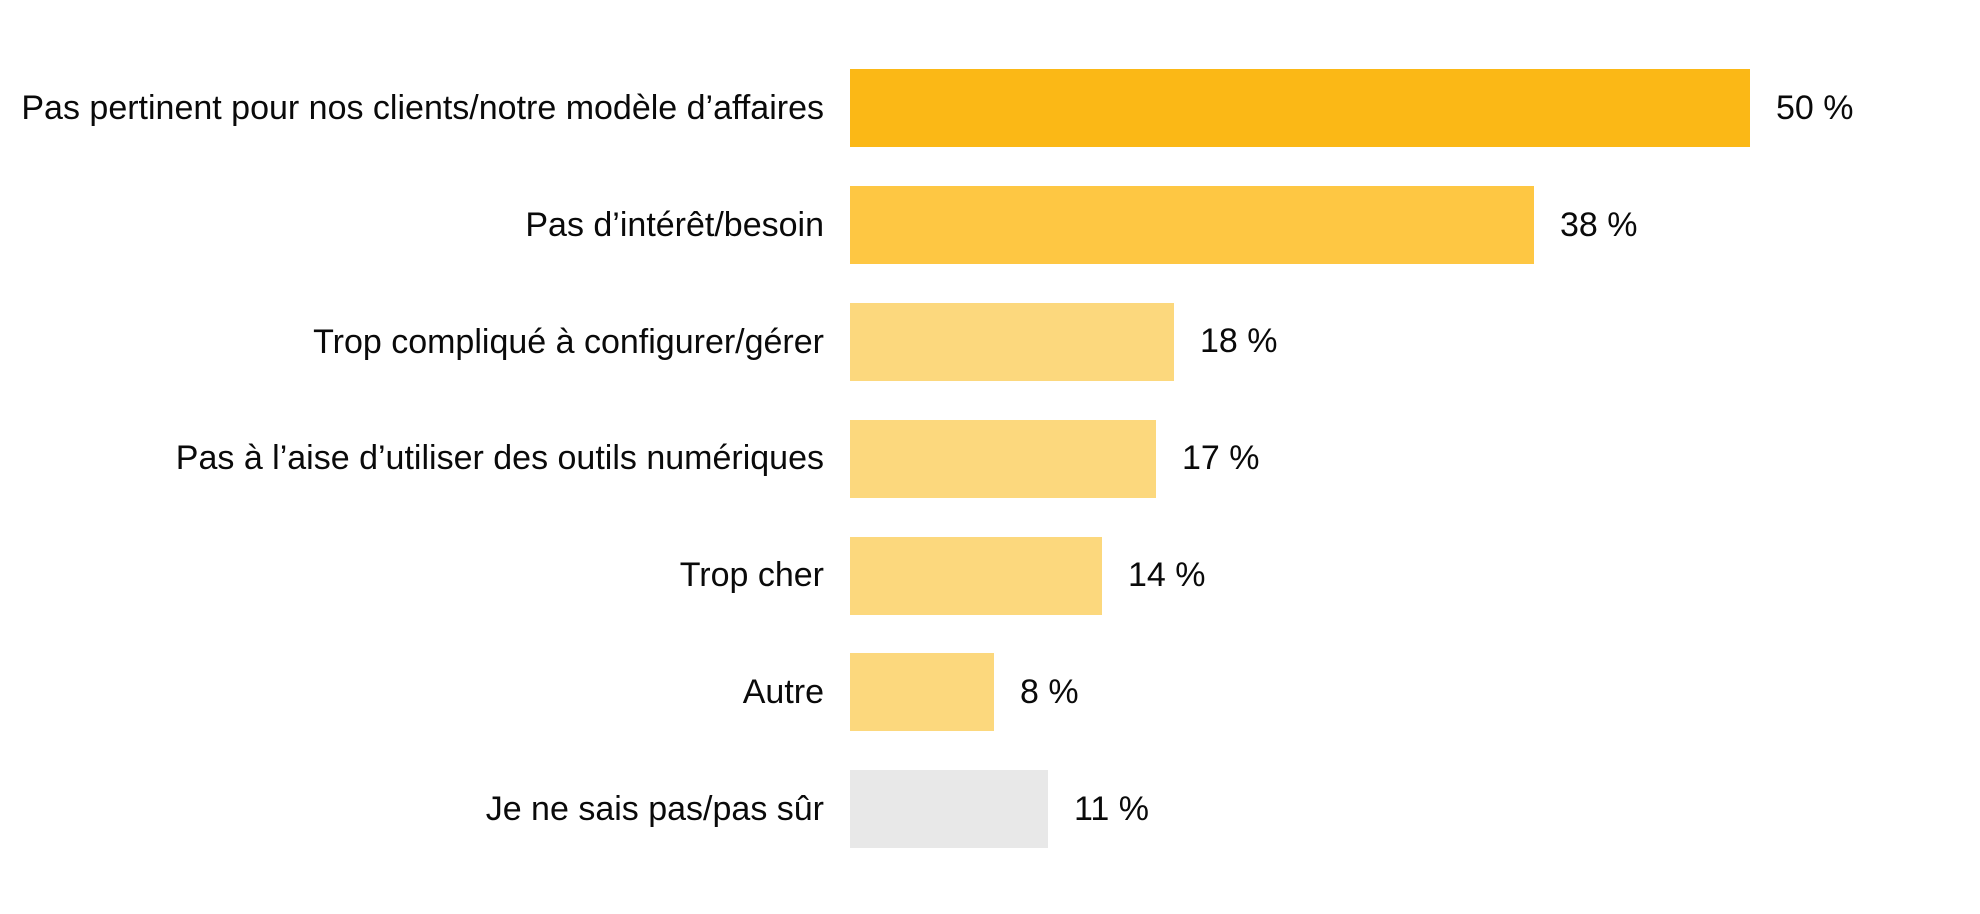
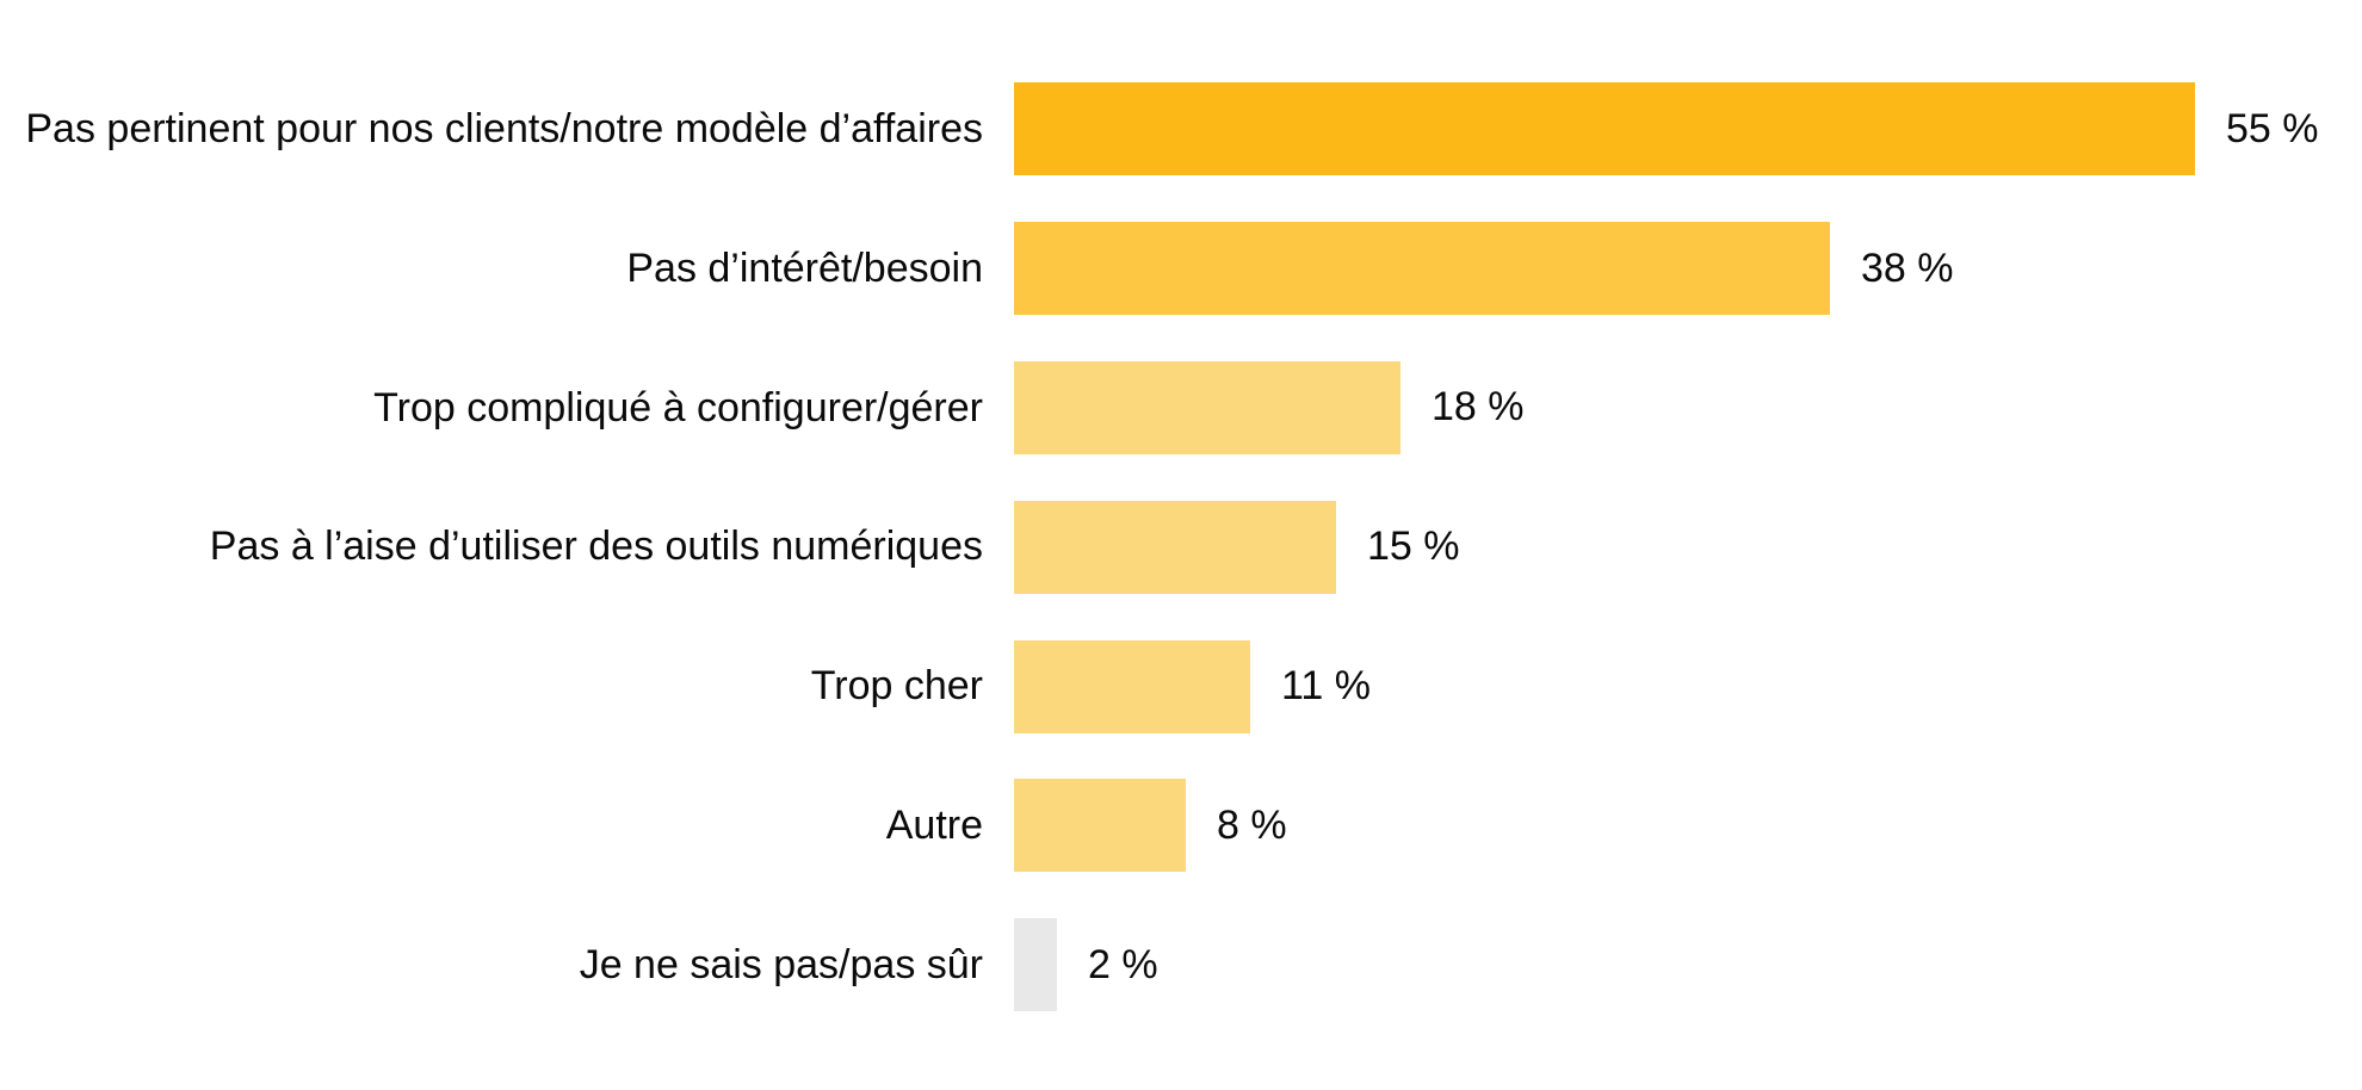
Pas pertinent pour nos clients/notre modèle d’affaires: 50 -> 55
Pas à l’aise d’utiliser des outils numériques: 17 -> 15
Trop cher: 14 -> 11
Je ne sais pas/pas sûr: 11 -> 2
